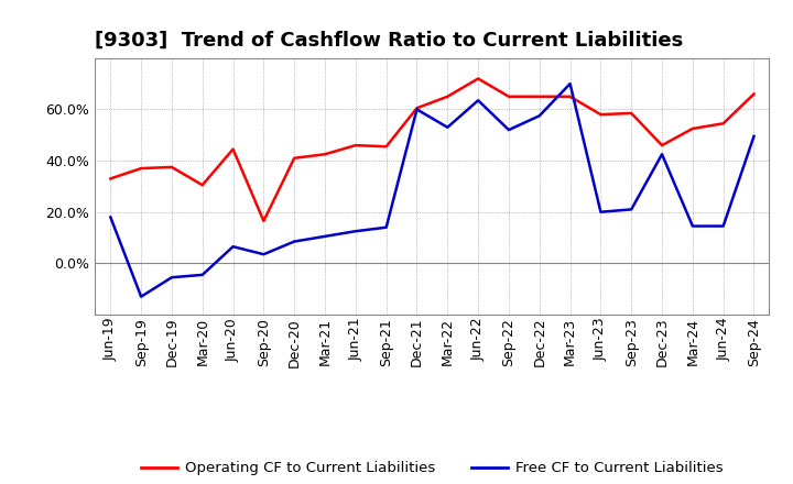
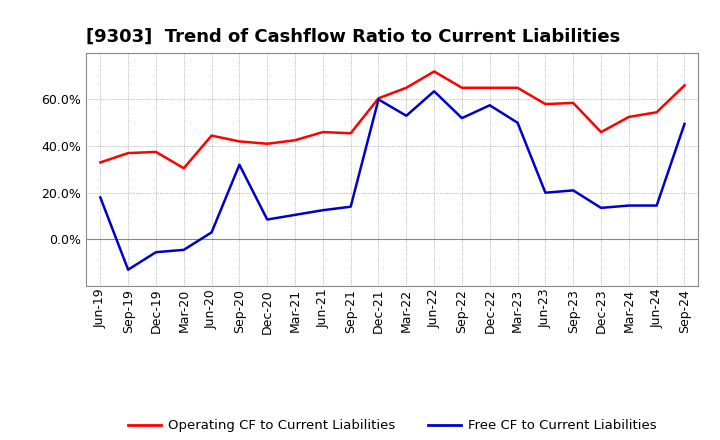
Free CF to Current Liabilities/Jun-20: 6.5% -> 3.0%
Operating CF to Current Liabilities/Sep-20: 16.5% -> 42.0%
Free CF to Current Liabilities/Sep-20: 3.5% -> 32.0%
Free CF to Current Liabilities/Mar-23: 70.0% -> 50.0%
Free CF to Current Liabilities/Dec-23: 42.5% -> 13.5%
